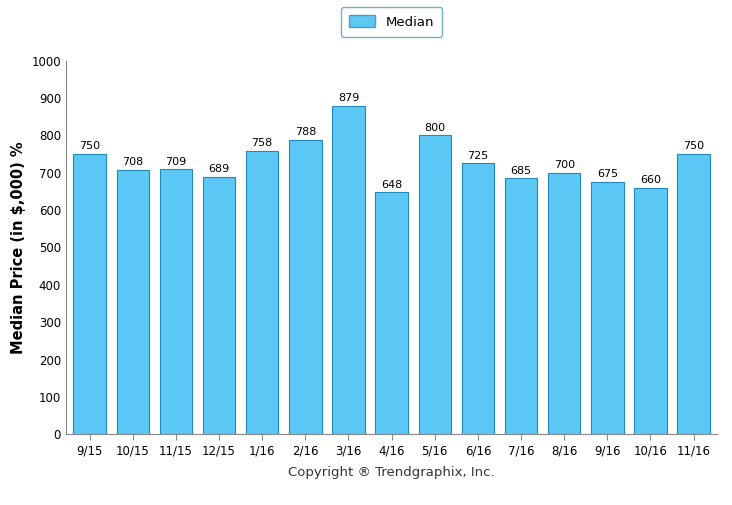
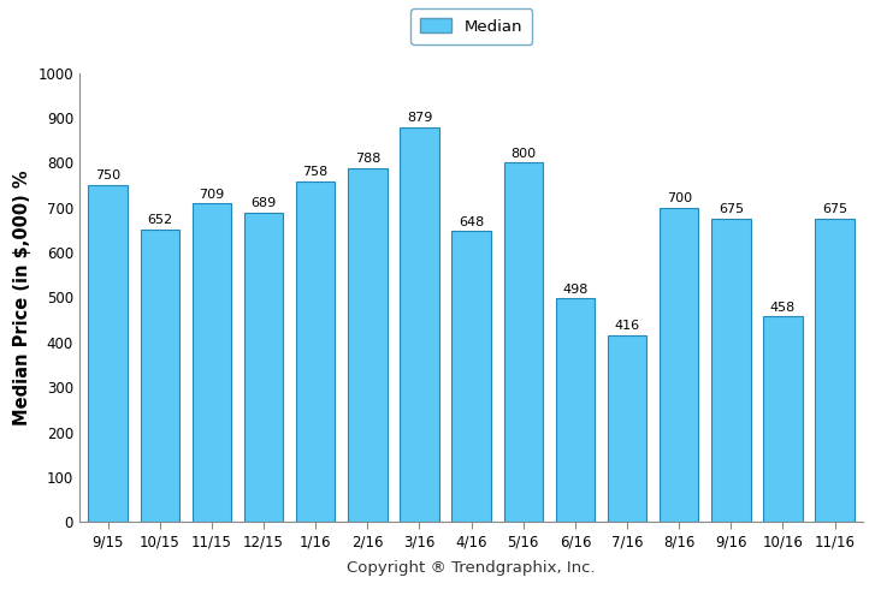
10/15: 708 -> 652
6/16: 725 -> 498
7/16: 685 -> 416
10/16: 660 -> 458
11/16: 750 -> 675
